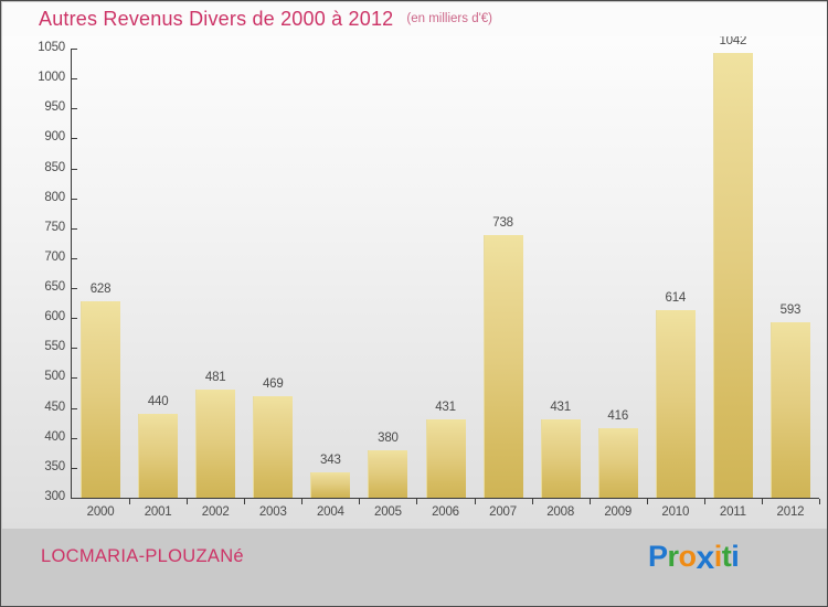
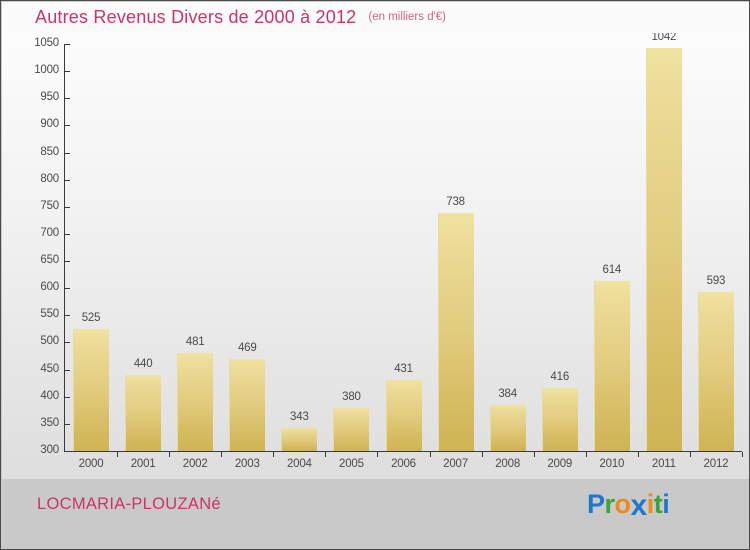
2000: 628 -> 525
2008: 431 -> 384
